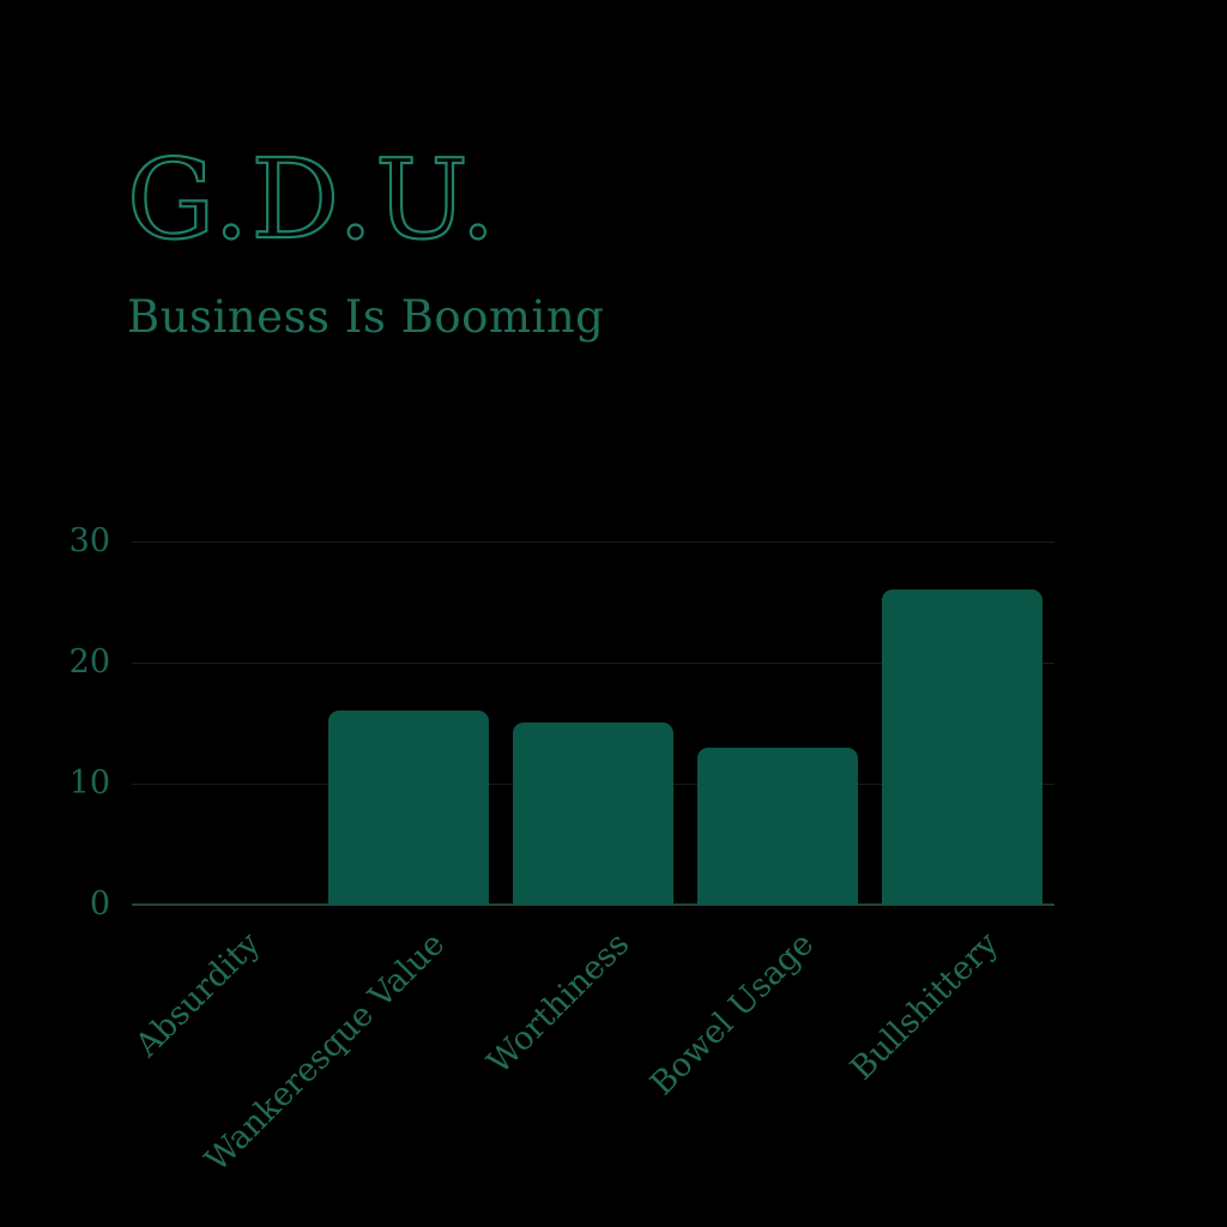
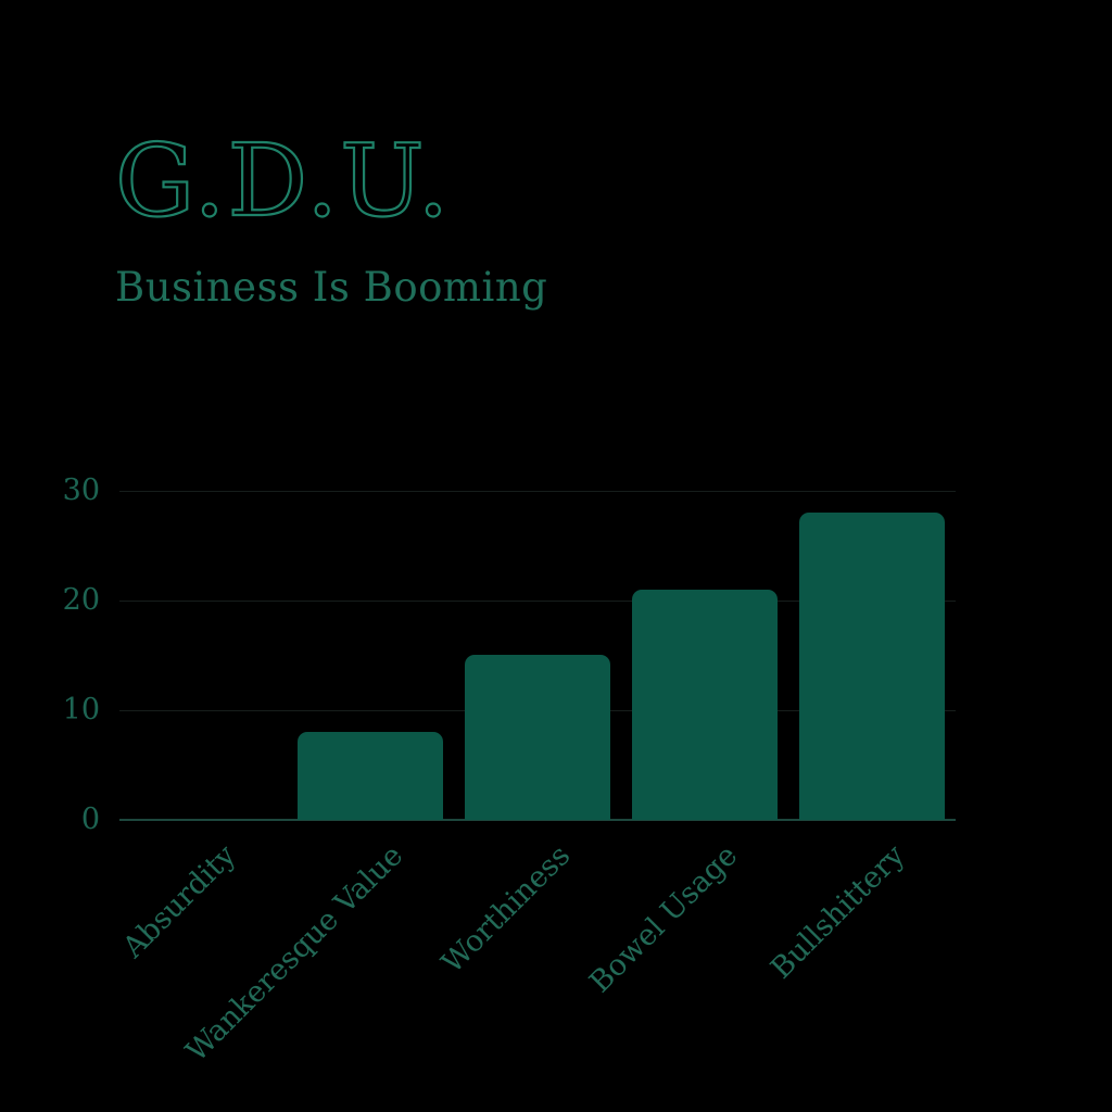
Wankeresque Value: 16 -> 8
Bowel Usage: 13 -> 21
Bullshittery: 26 -> 28
